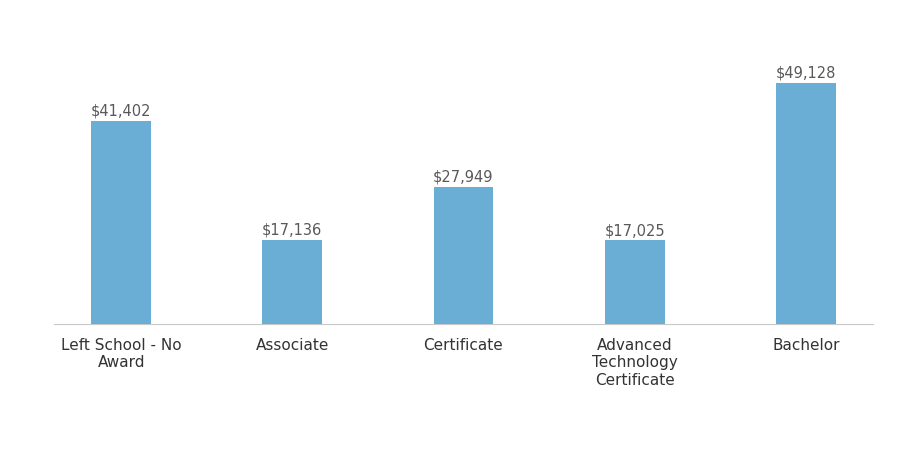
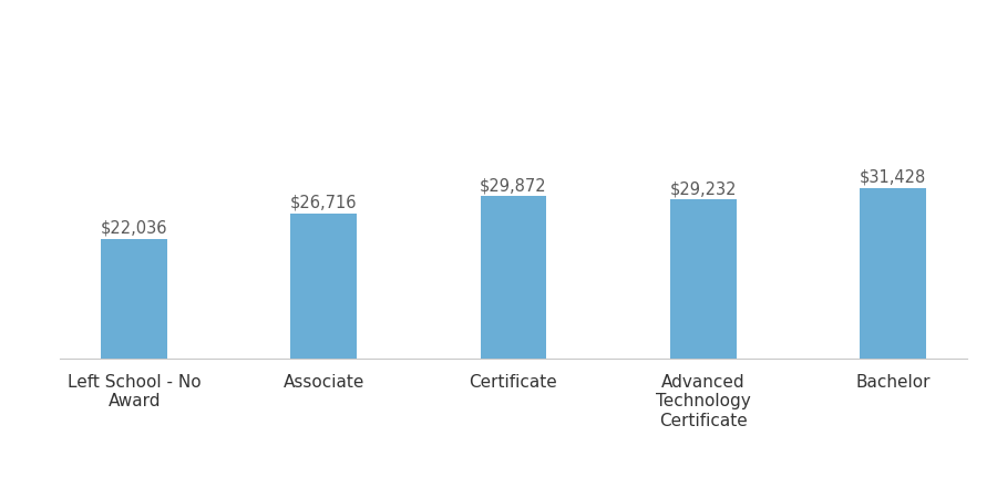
Left School - No Award: $41,402 -> $22,036
Associate: $17,136 -> $26,716
Certificate: $27,949 -> $29,872
Advanced Technology Certificate: $17,025 -> $29,232
Bachelor: $49,128 -> $31,428
